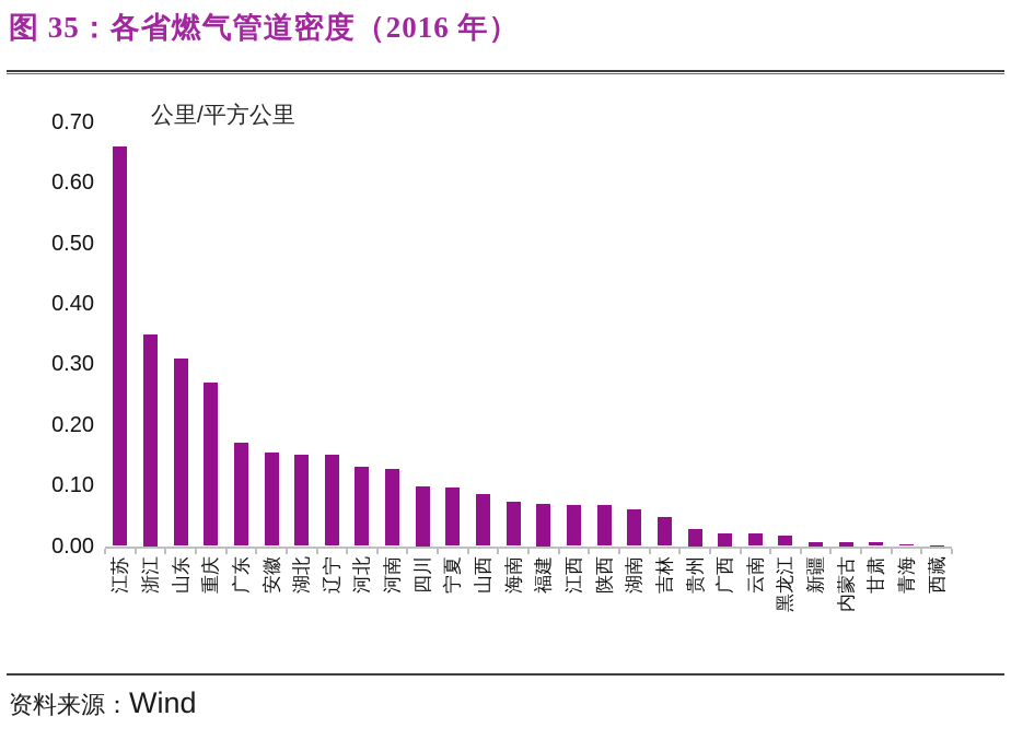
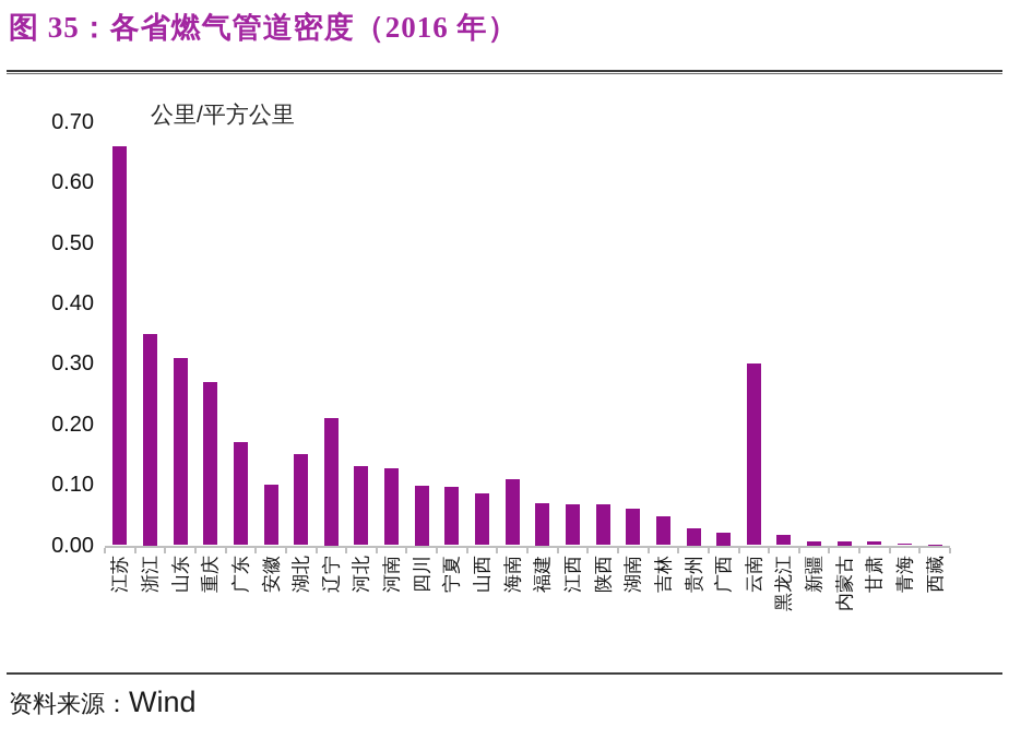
安徽: 0.15 -> 0.10
辽宁: 0.15 -> 0.21
海南: 0.07 -> 0.11
云南: 0.02 -> 0.30
